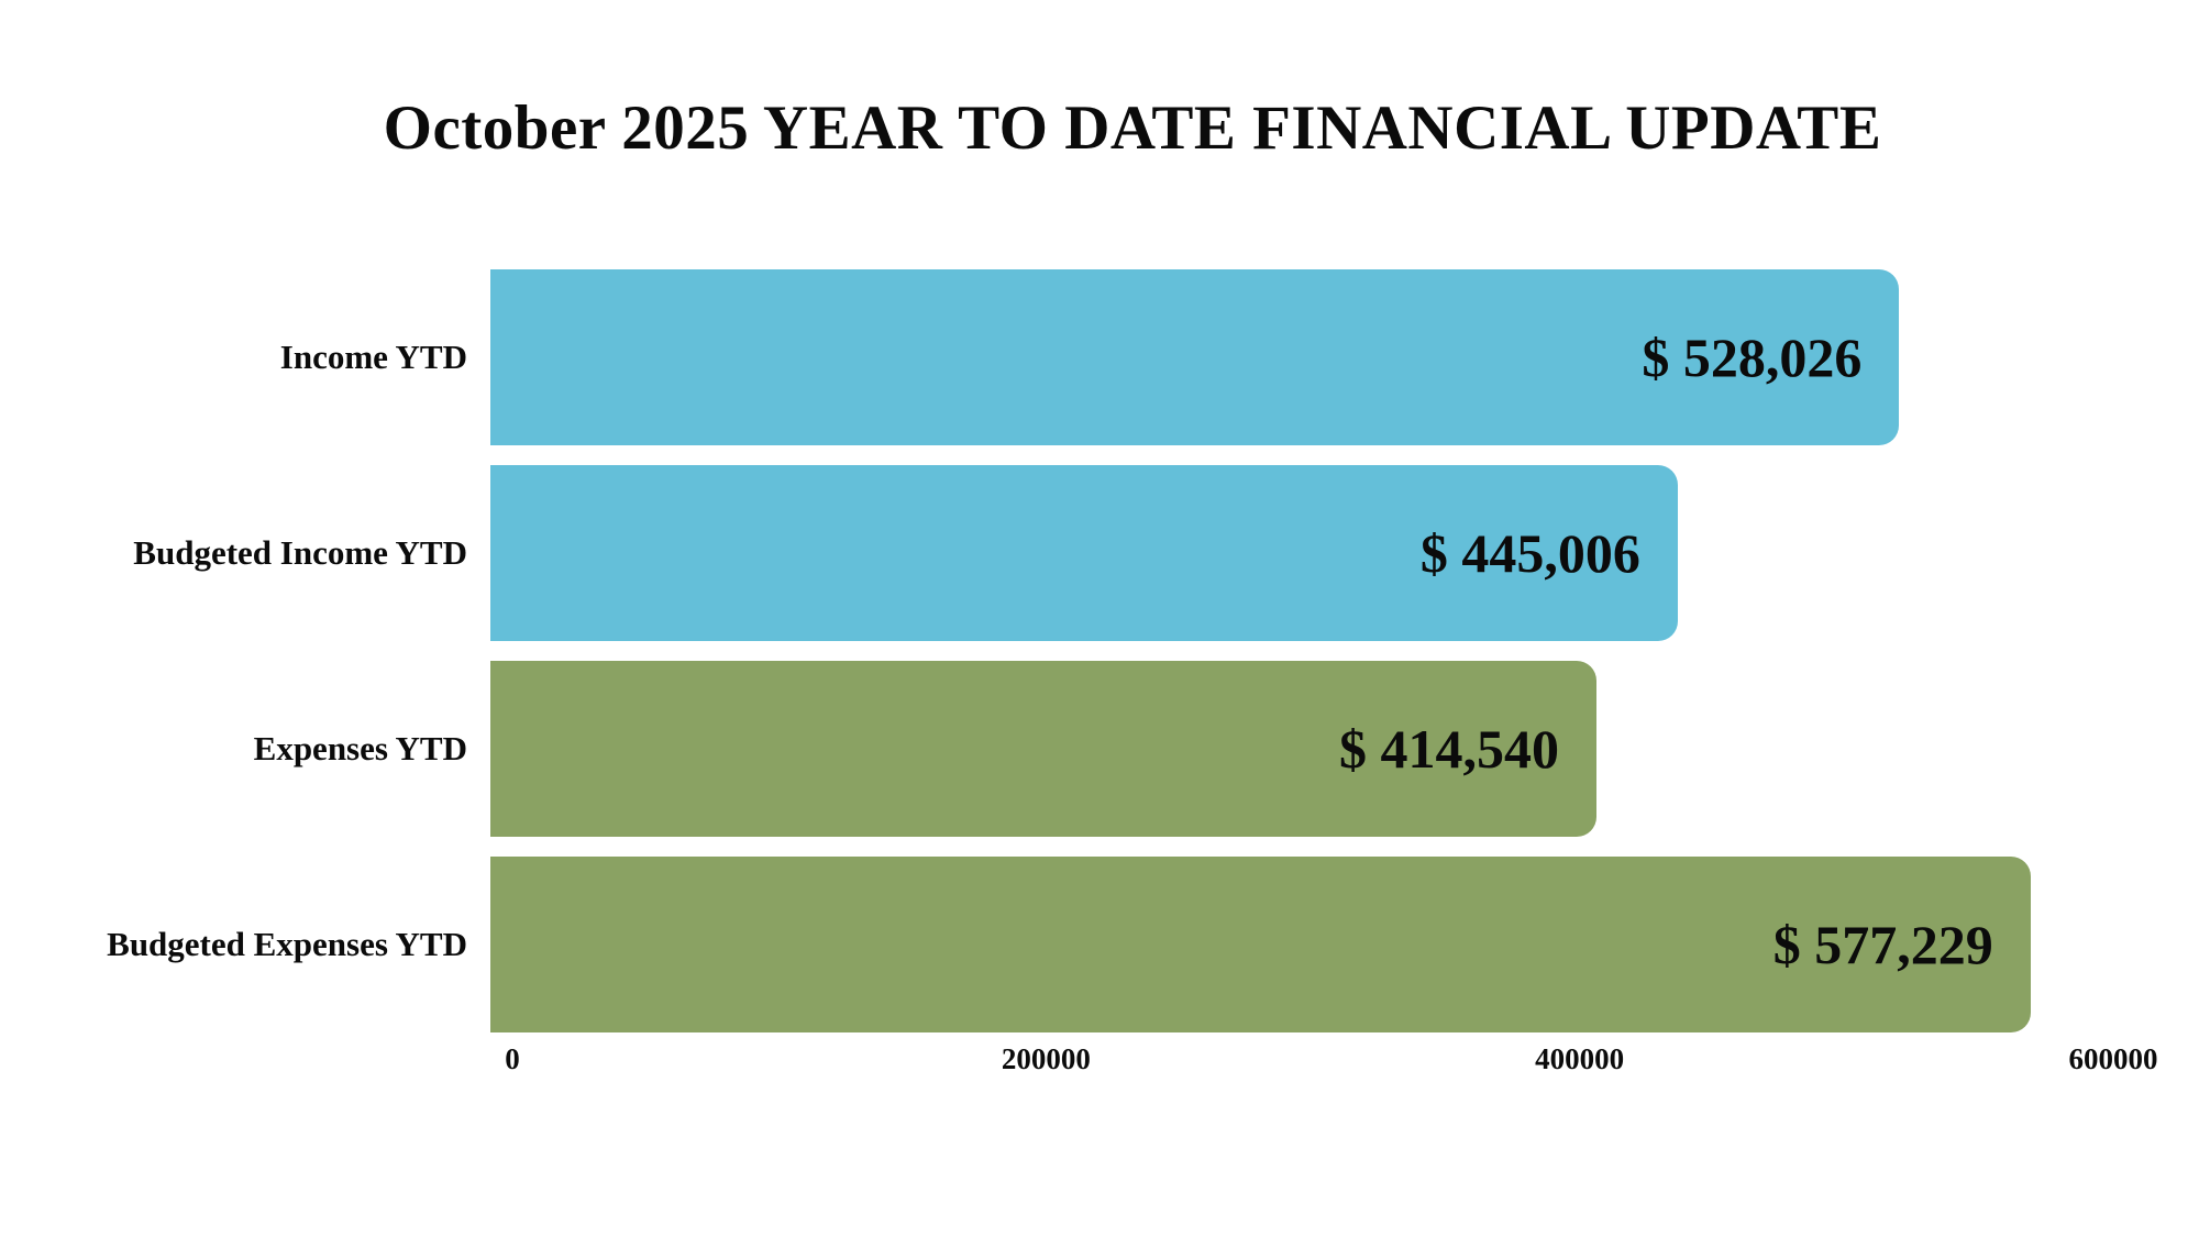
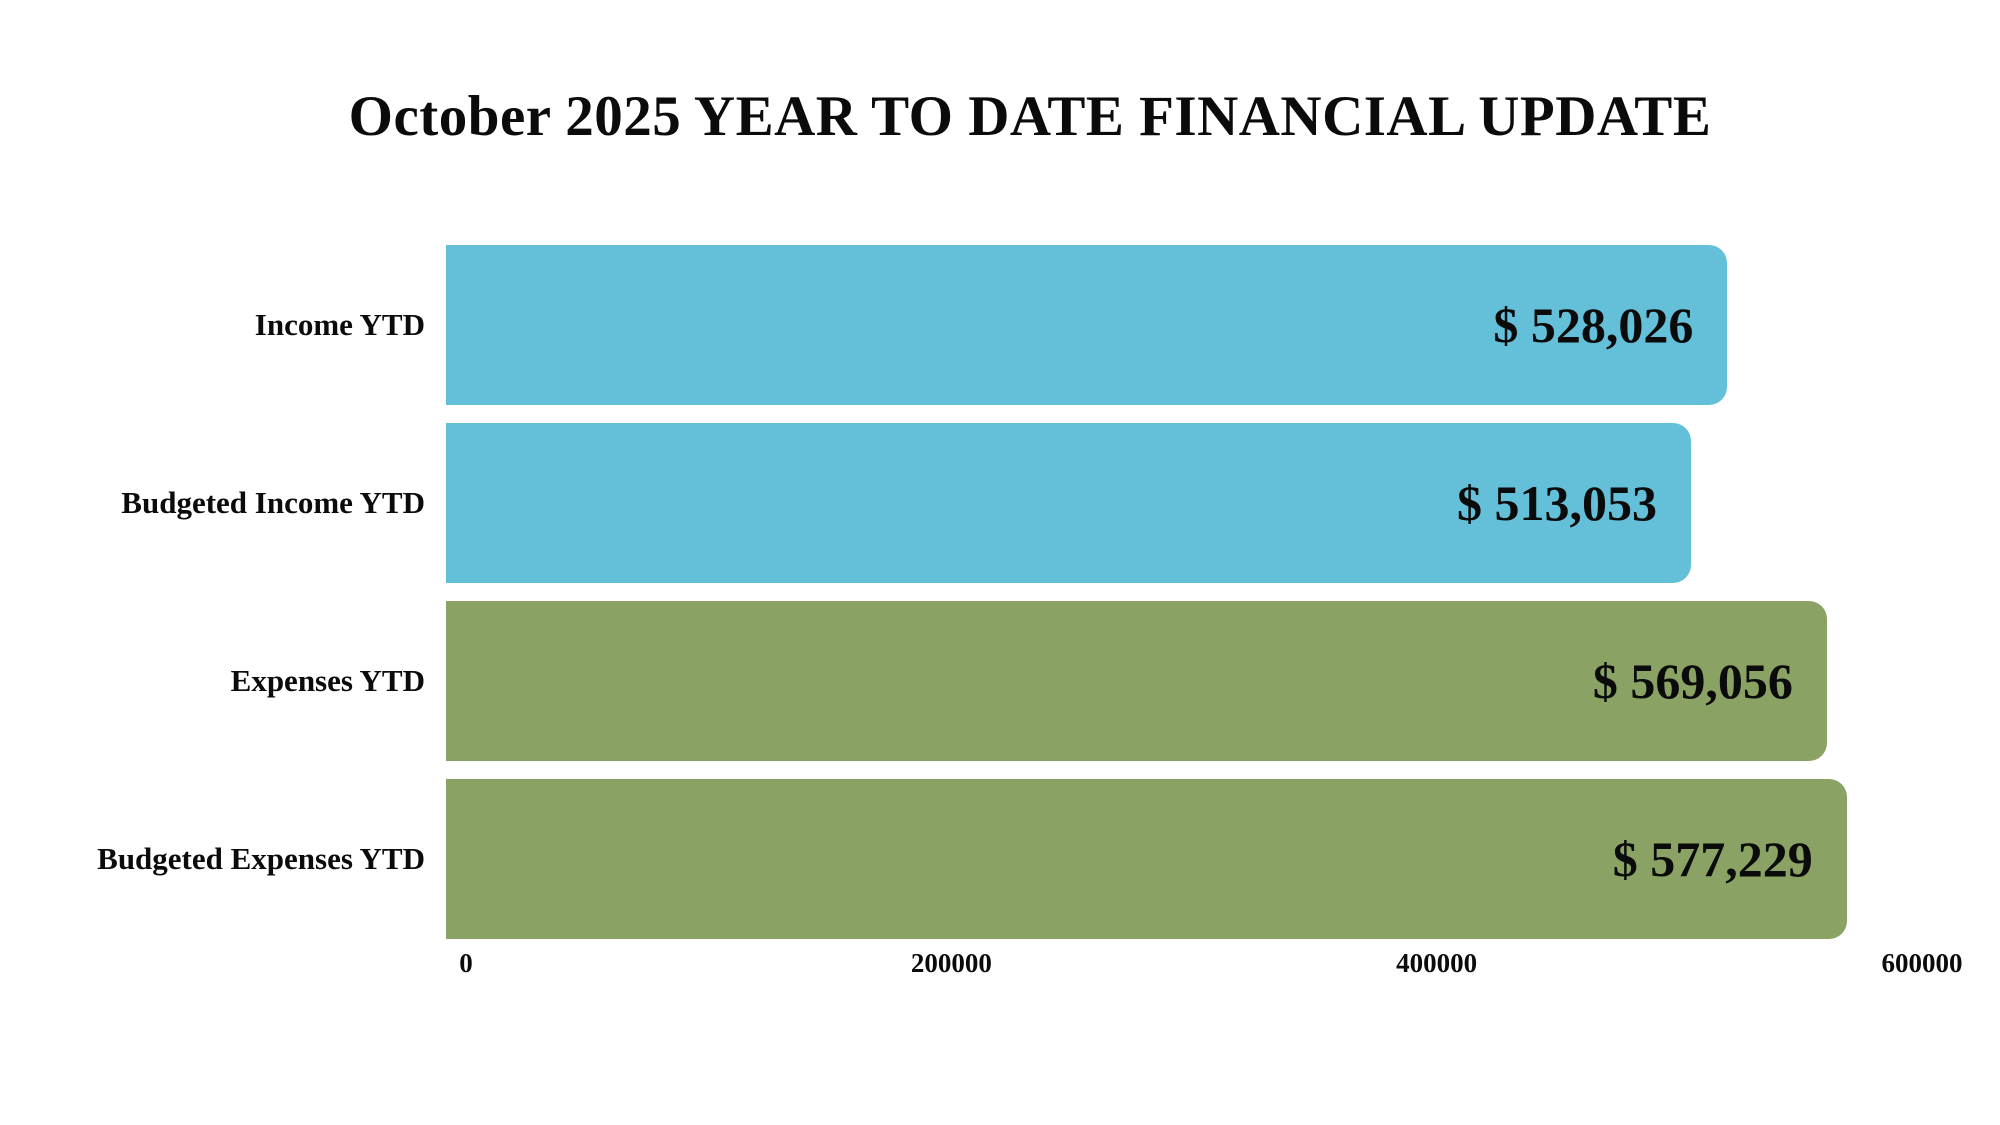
Budgeted Income YTD: 445,006 -> 513,053
Expenses YTD: 414,540 -> 569,056
